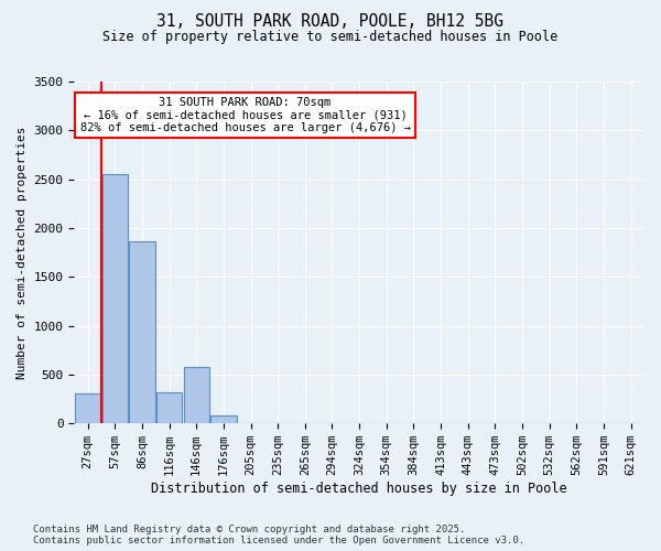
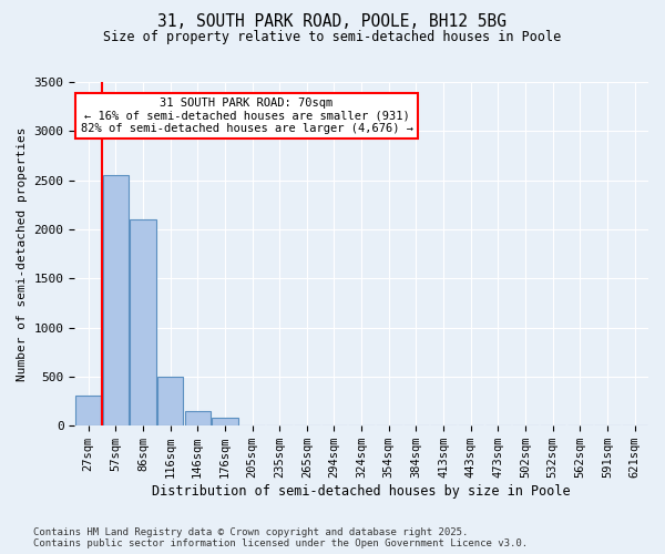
86sqm: 1860 -> 2100
116sqm: 320 -> 500
146sqm: 580 -> 150
